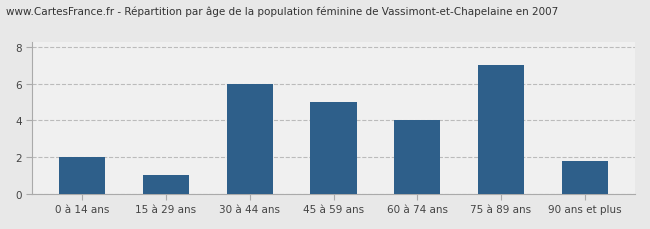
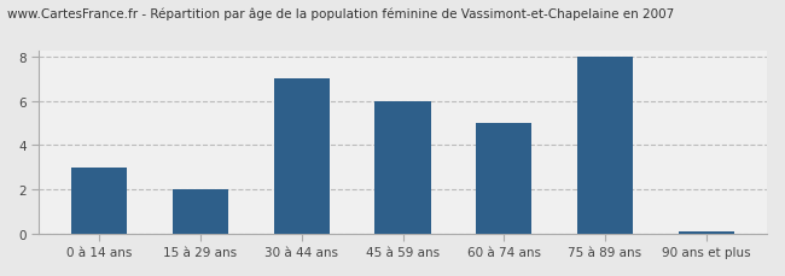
0 à 14 ans: 2.0 -> 3.0
15 à 29 ans: 1.0 -> 2.0
30 à 44 ans: 6.0 -> 7.0
45 à 59 ans: 5.0 -> 6.0
60 à 74 ans: 4.0 -> 5.0
75 à 89 ans: 7.0 -> 8.0
90 ans et plus: 1.8 -> 0.1
